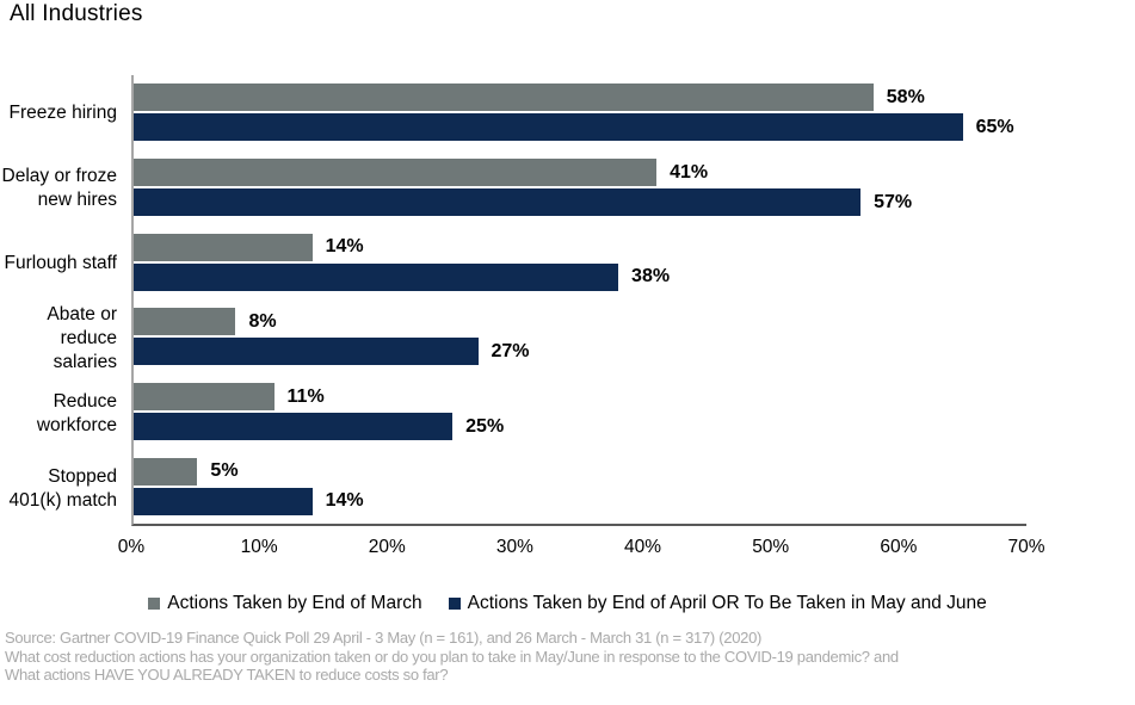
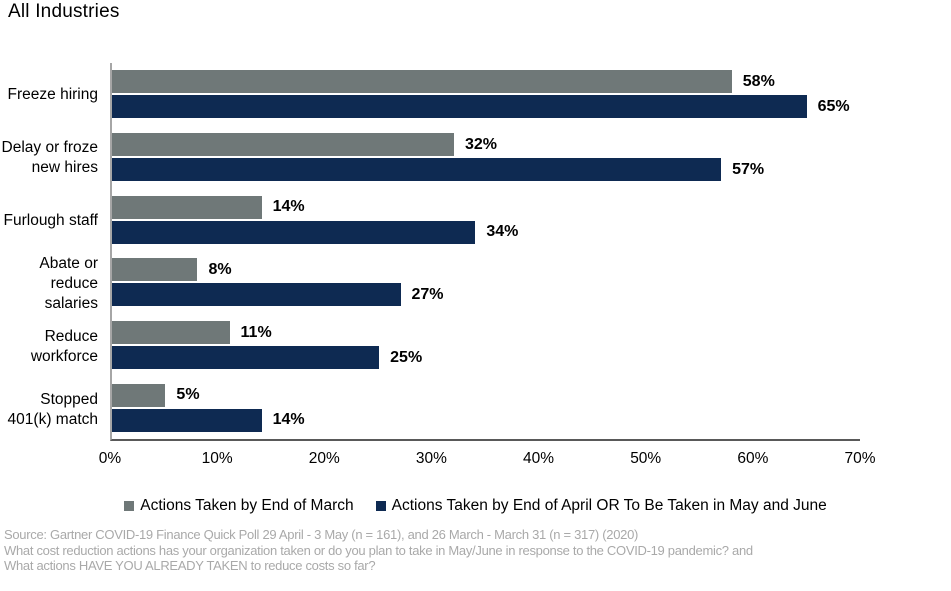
Actions Taken by End of March/Delay or froze new hires: 41% -> 32%
Actions Taken by End of April OR To Be Taken in May and June/Furlough staff: 38% -> 34%
